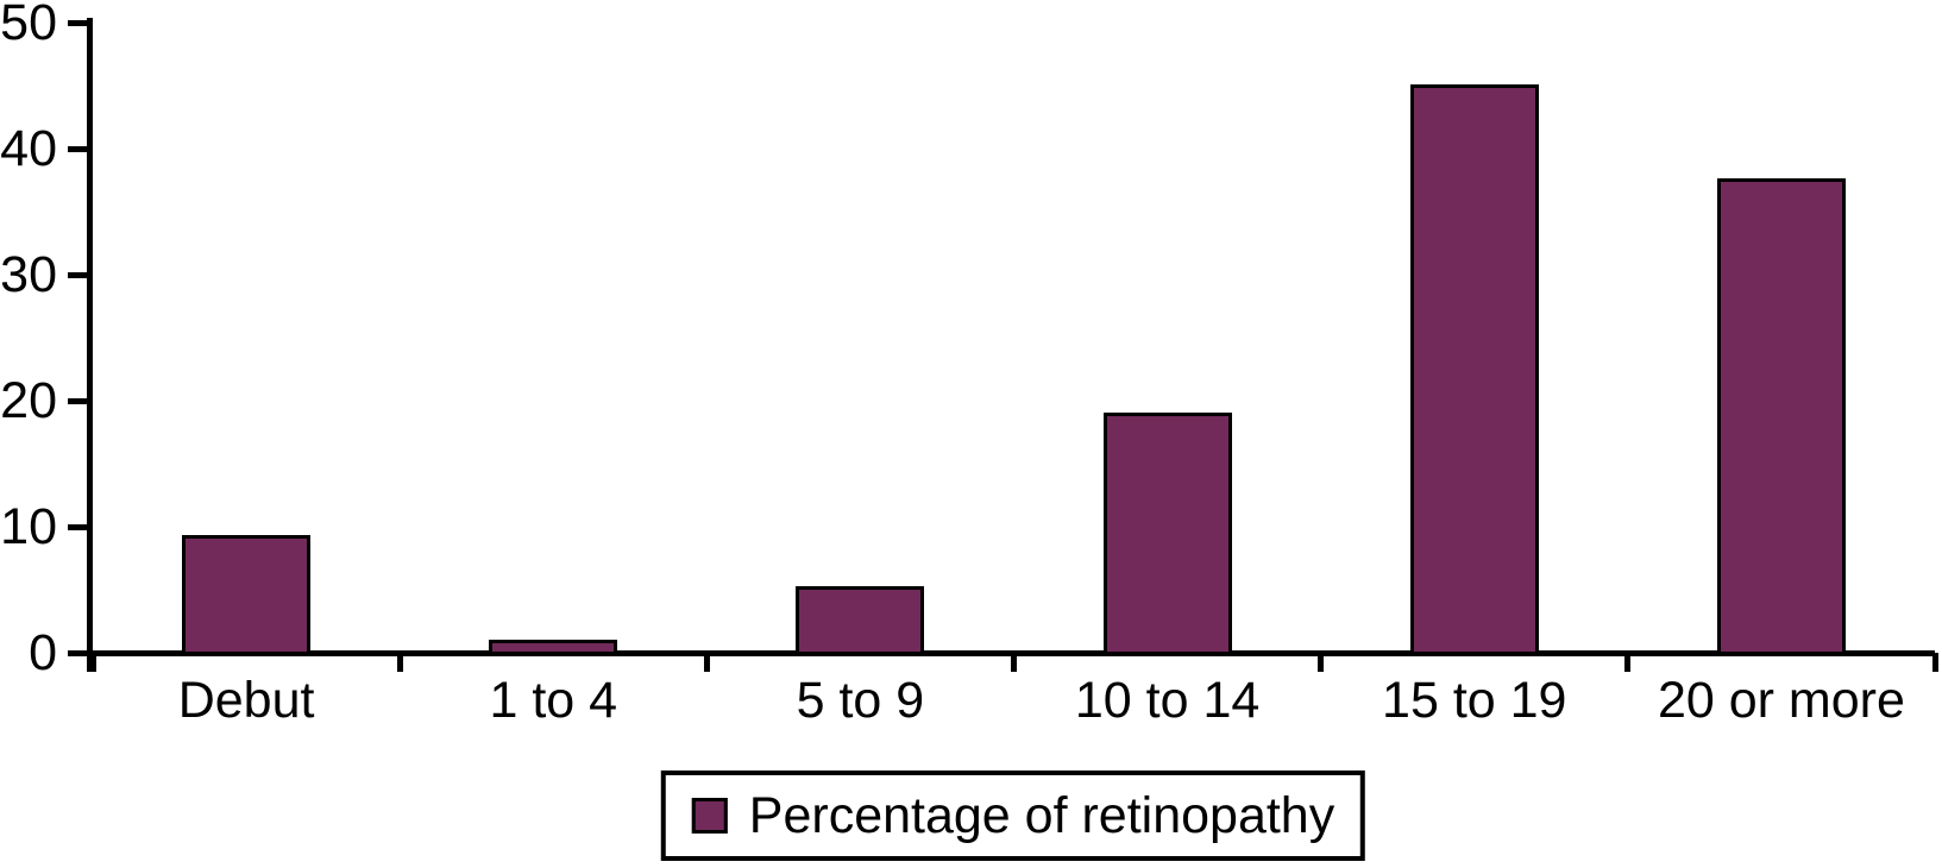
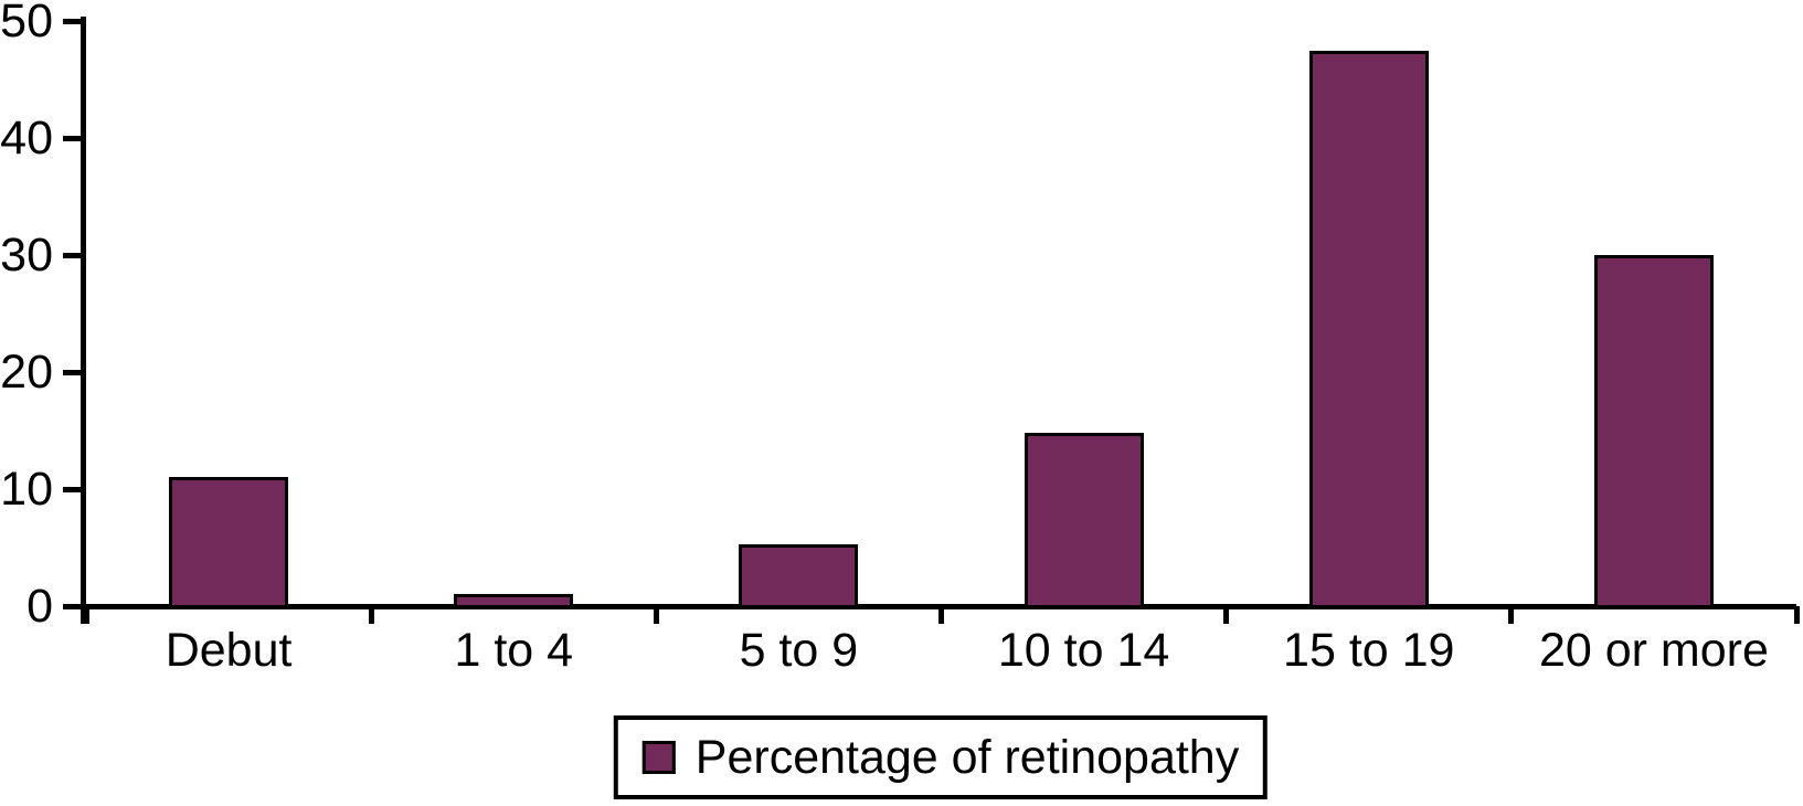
Debut: 9.3 -> 11.0
10 to 14: 19.1 -> 14.8
15 to 19: 45.1 -> 47.5
20 or more: 37.6 -> 30.0
